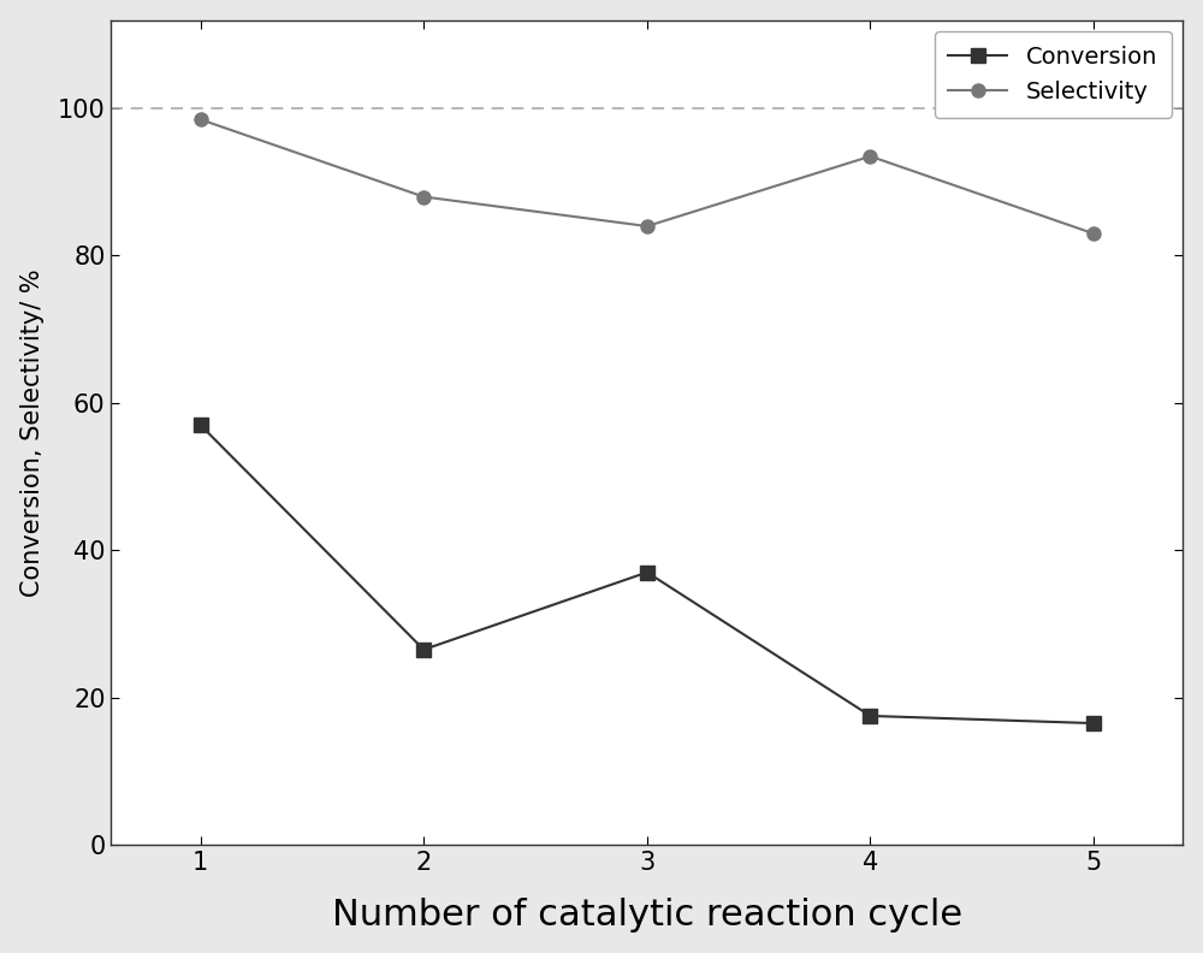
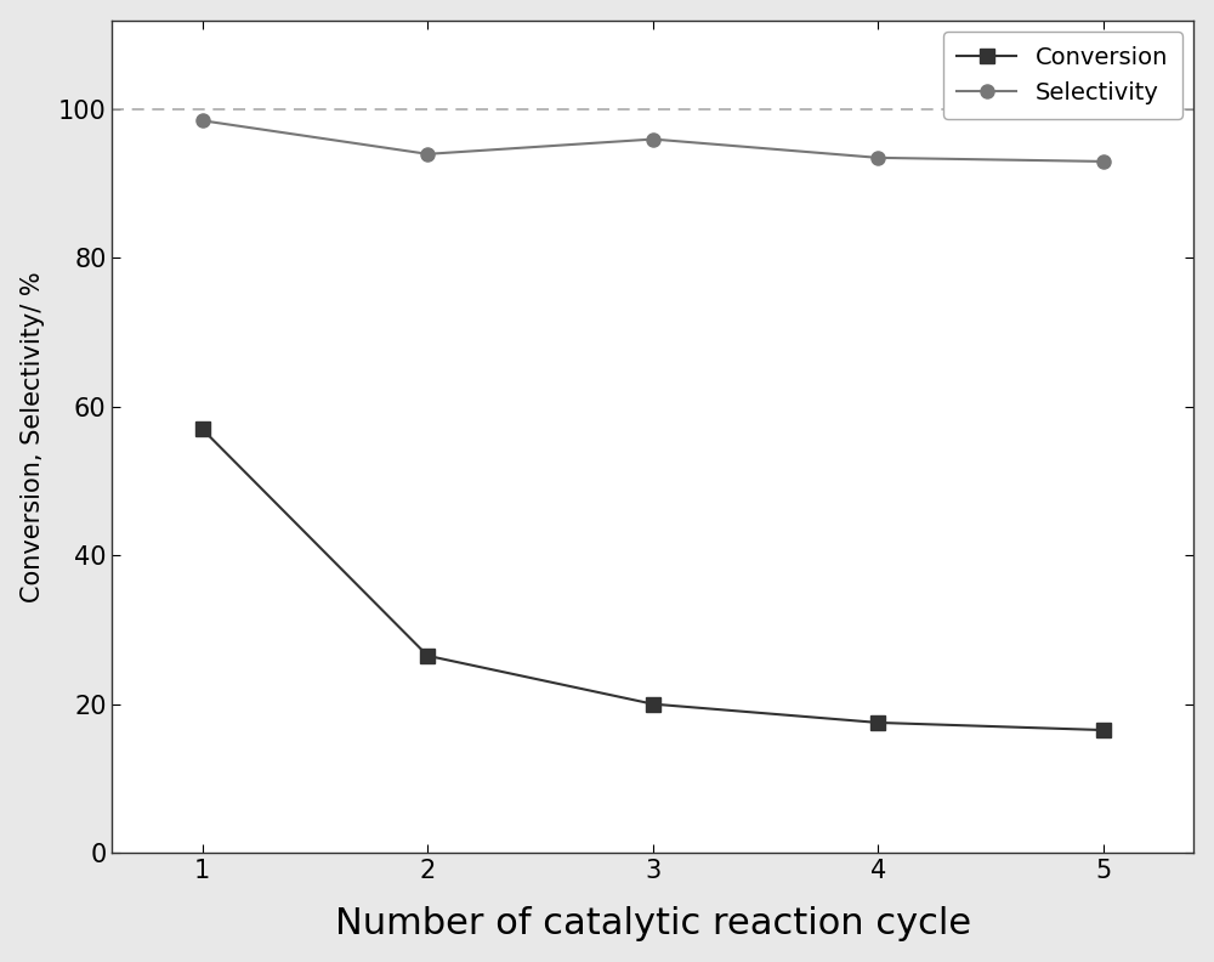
Selectivity/2: 88.0 -> 94.0
Conversion/3: 37.0 -> 20.0
Selectivity/3: 84.0 -> 96.0
Selectivity/5: 83.0 -> 93.0
